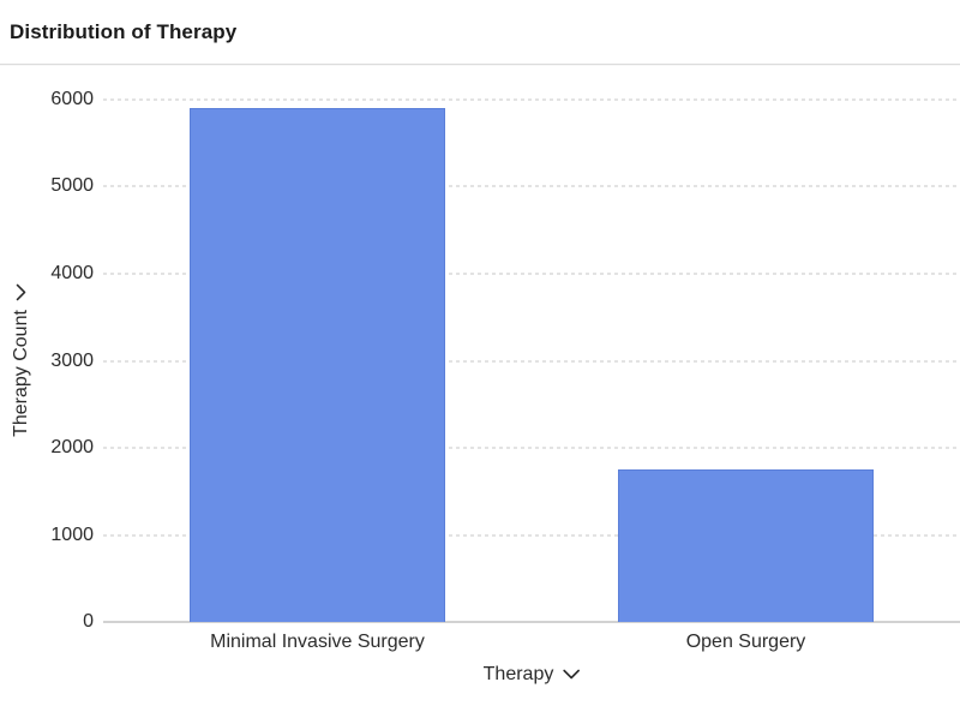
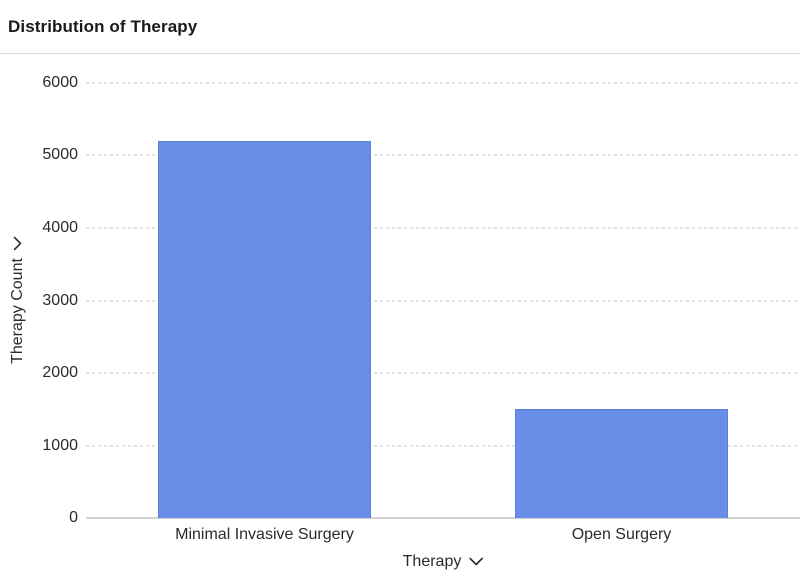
Minimal Invasive Surgery: 5900 -> 5200
Open Surgery: 1800 -> 1500
